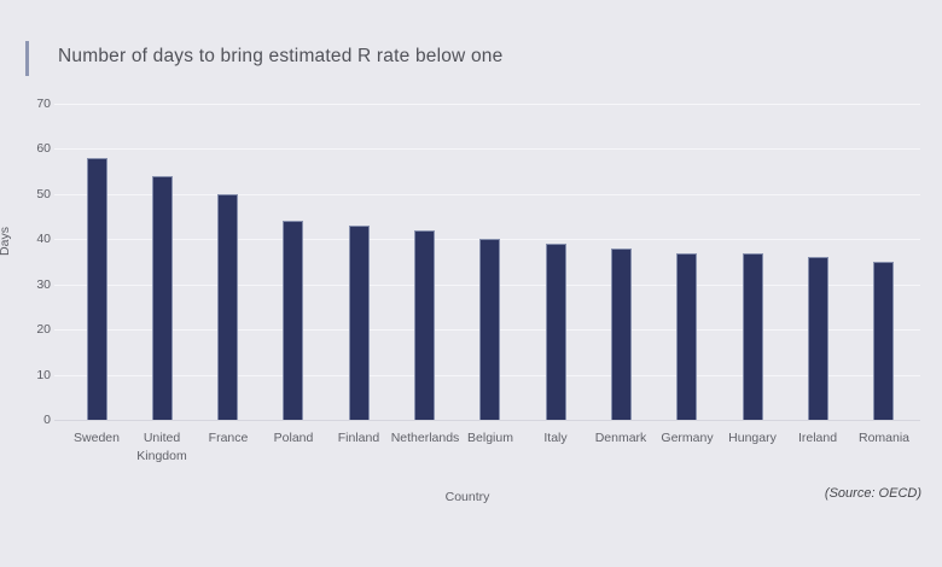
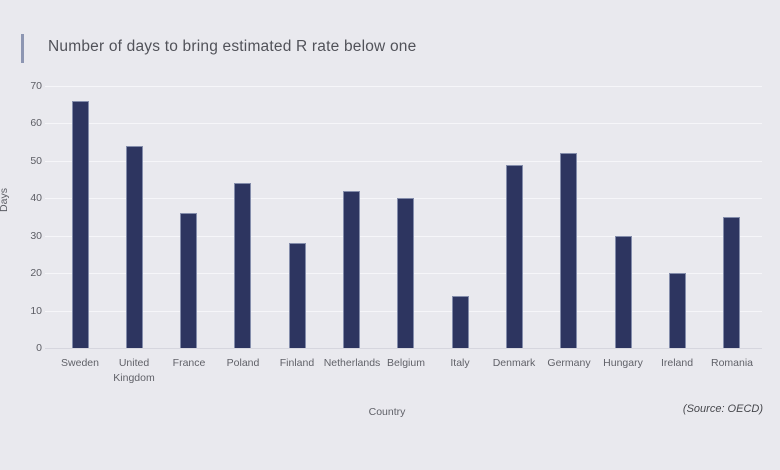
Sweden: 58 -> 66
France: 50 -> 36
Finland: 43 -> 28
Italy: 39 -> 14
Denmark: 38 -> 49
Germany: 37 -> 52
Hungary: 37 -> 30
Ireland: 36 -> 20
